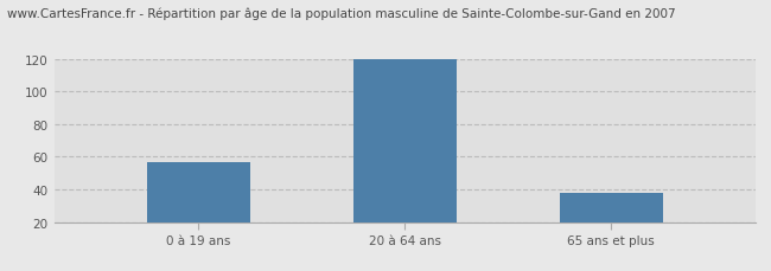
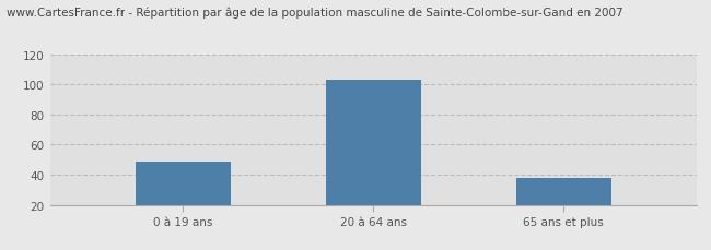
0 à 19 ans: 57 -> 49
20 à 64 ans: 120 -> 103
